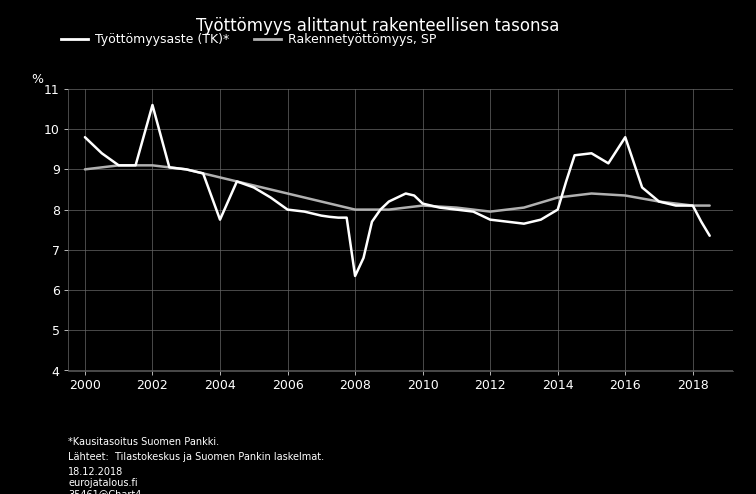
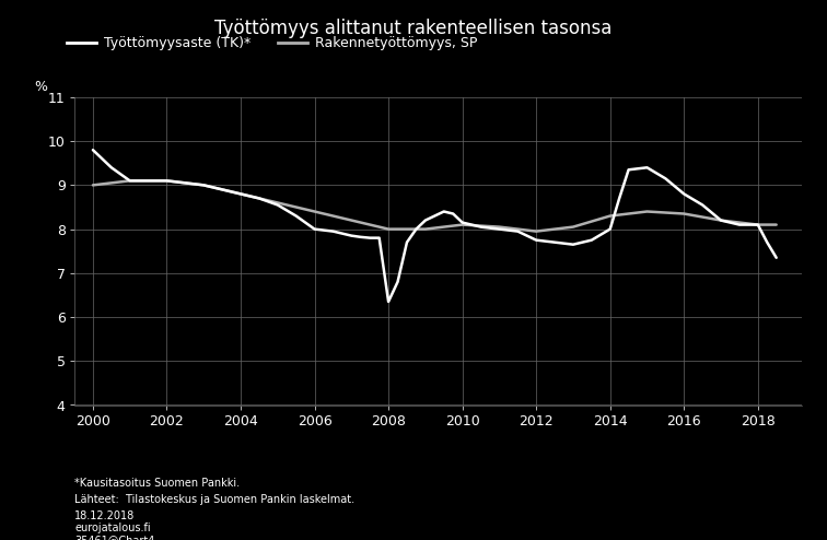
Työttömyysaste (TK)*/2002: 10.60 -> 9.10
Työttömyysaste (TK)*/2004: 7.75 -> 8.80
Työttömyysaste (TK)*/2016: 9.80 -> 8.80
